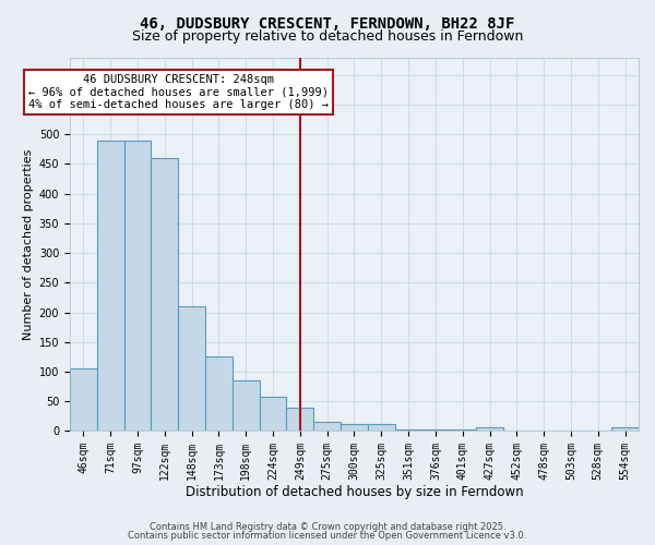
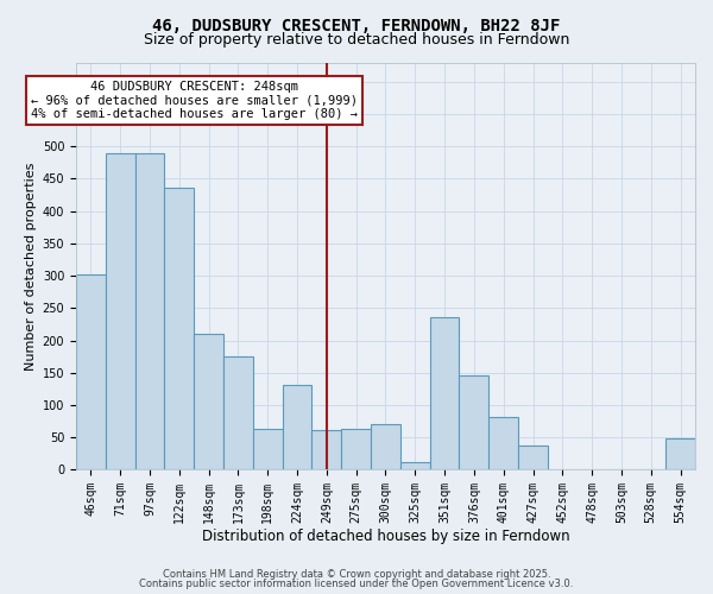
46sqm: 105 -> 302
122sqm: 460 -> 436
173sqm: 125 -> 176
198sqm: 85 -> 64
224sqm: 58 -> 132
249sqm: 40 -> 62
275sqm: 15 -> 64
300sqm: 12 -> 70
351sqm: 3 -> 236
376sqm: 3 -> 146
401sqm: 3 -> 82
427sqm: 6 -> 38
554sqm: 7 -> 48
